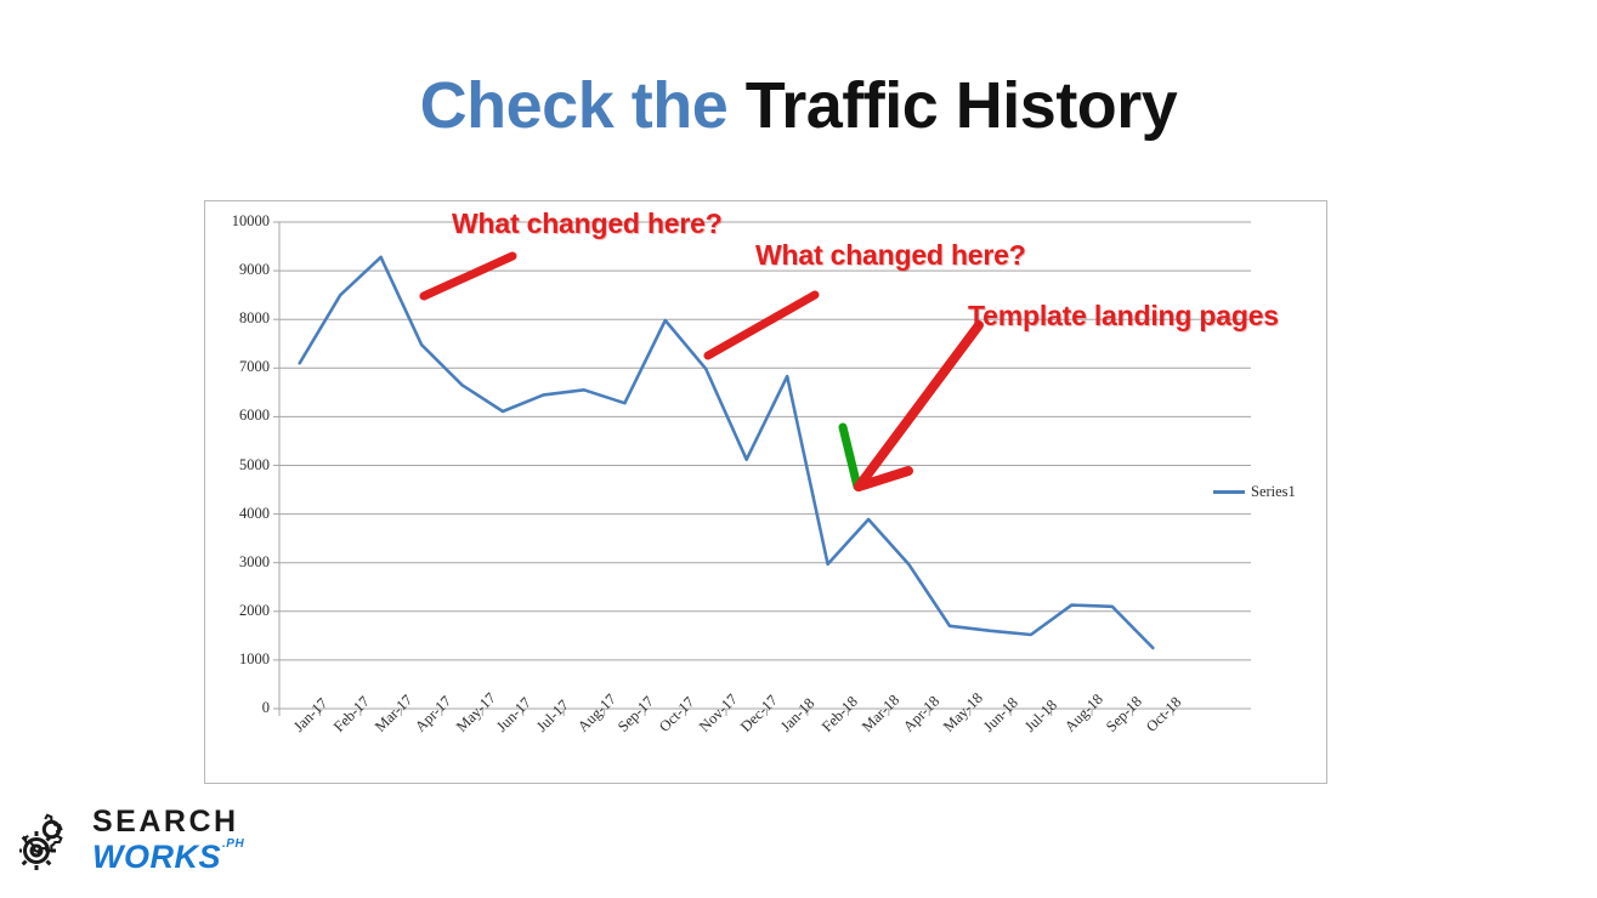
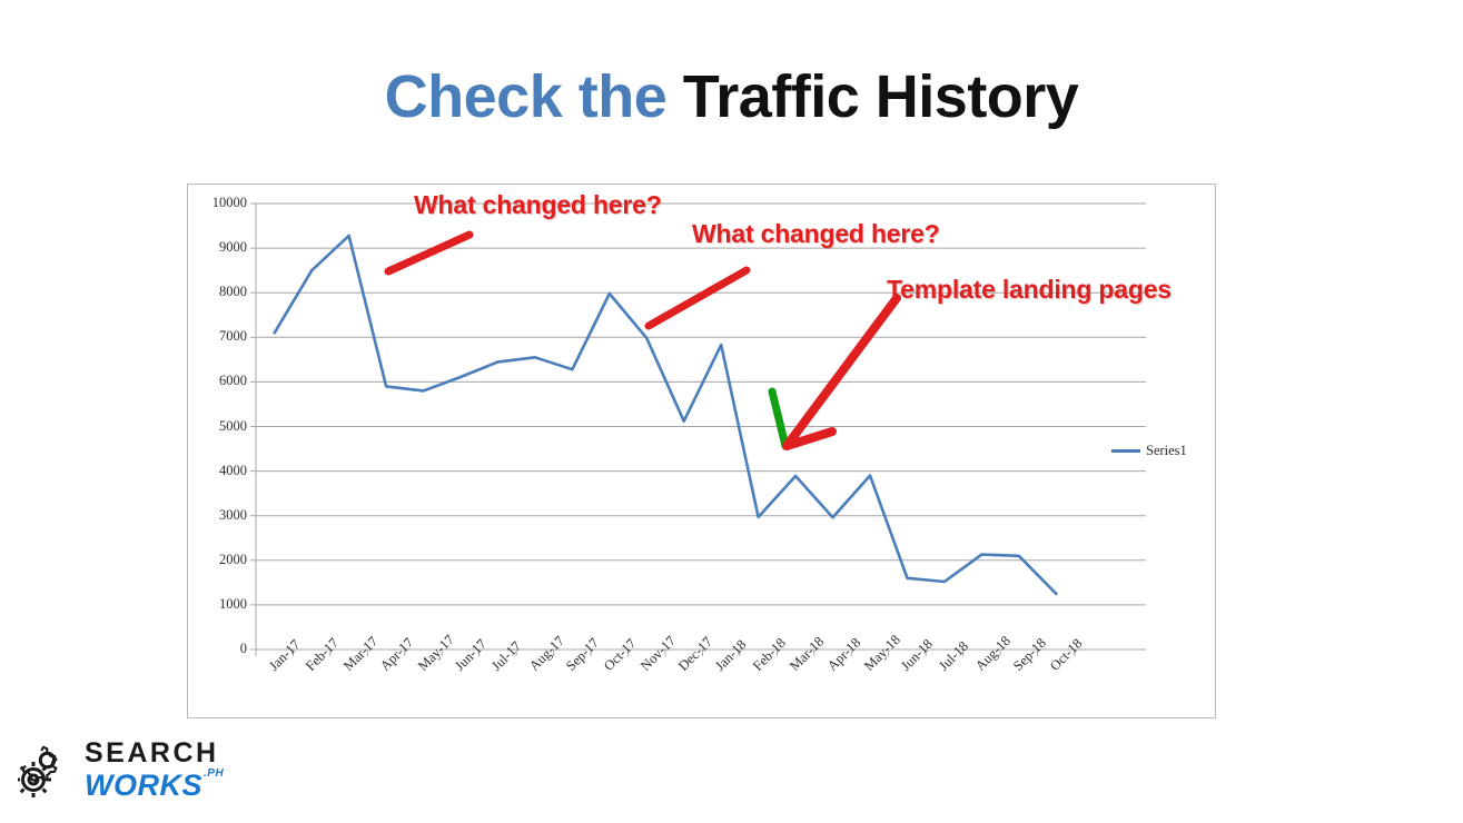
Apr-17: 7500 -> 5900
May-17: 6600 -> 5800
May-18: 1700 -> 3900
